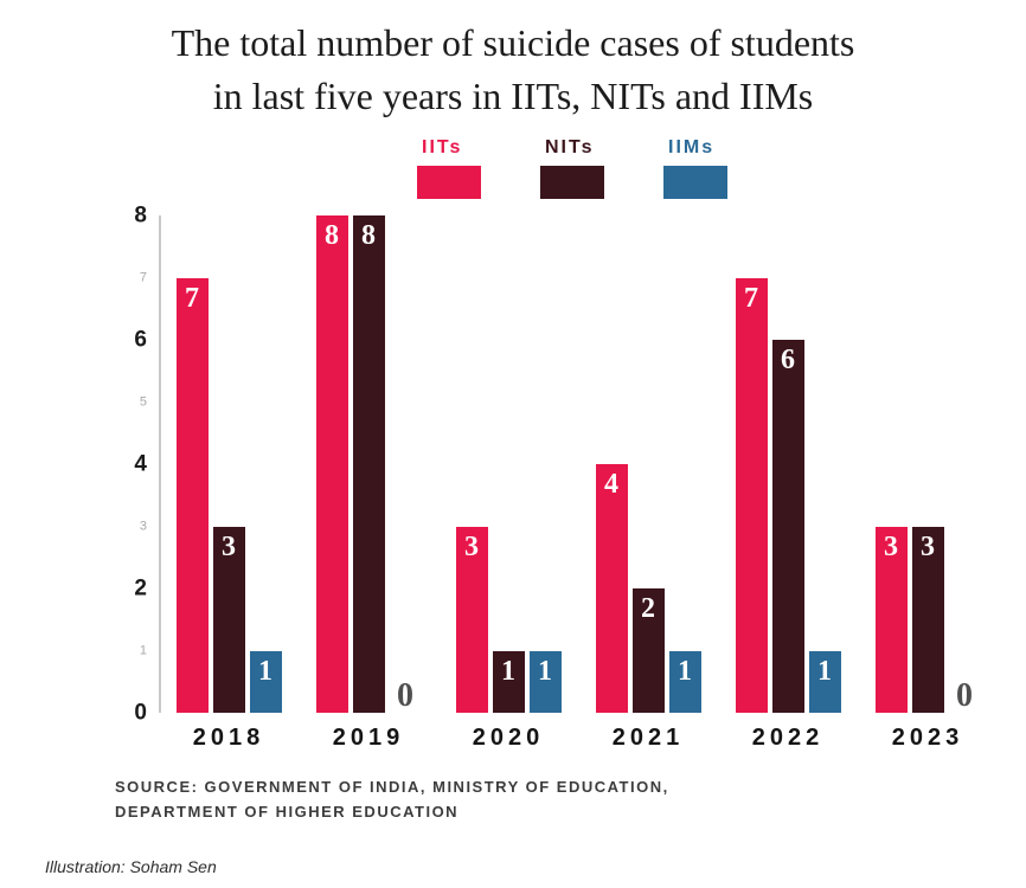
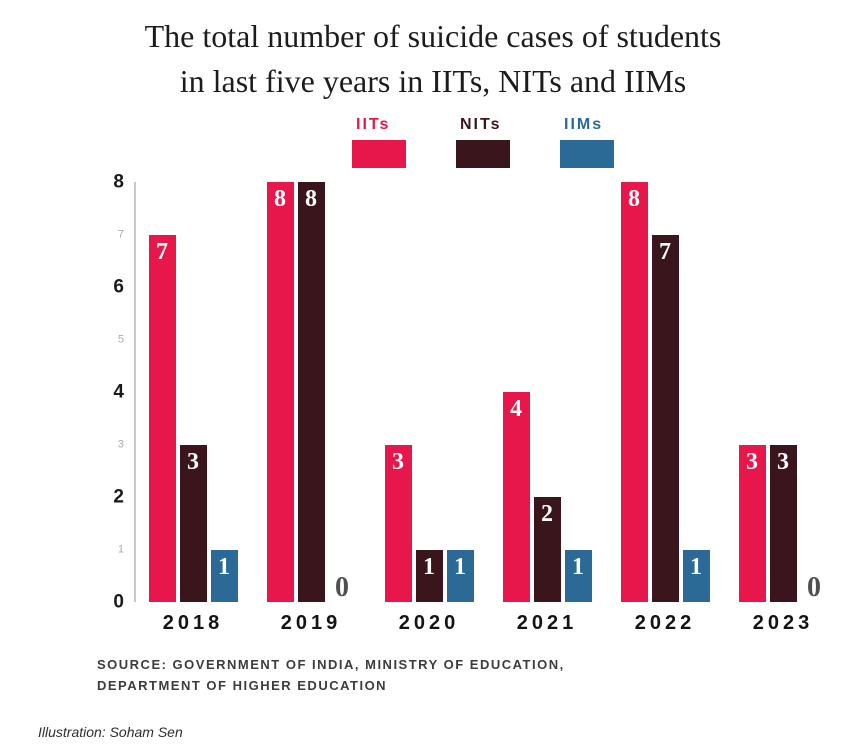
IITs/2022: 7 -> 8
NITs/2022: 6 -> 7
